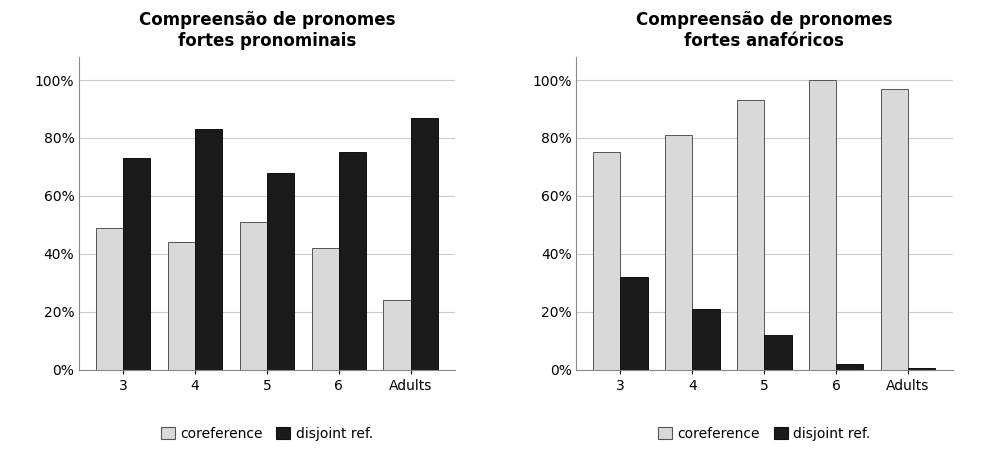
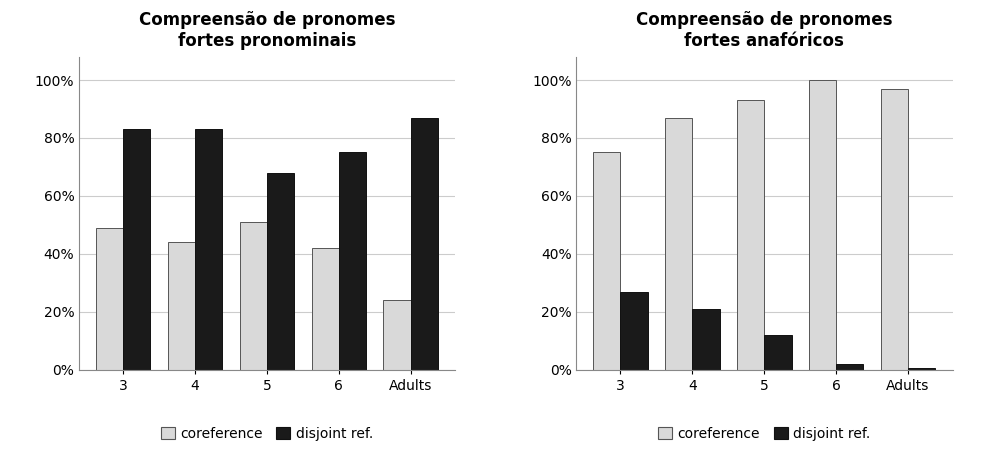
Compreensão de pronomes fortes pronominais/disjoint ref./3: 73% -> 83%
Compreensão de pronomes fortes anafóricos/disjoint ref./3: 32.0% -> 27.0%
Compreensão de pronomes fortes anafóricos/coreference/4: 81% -> 87%
